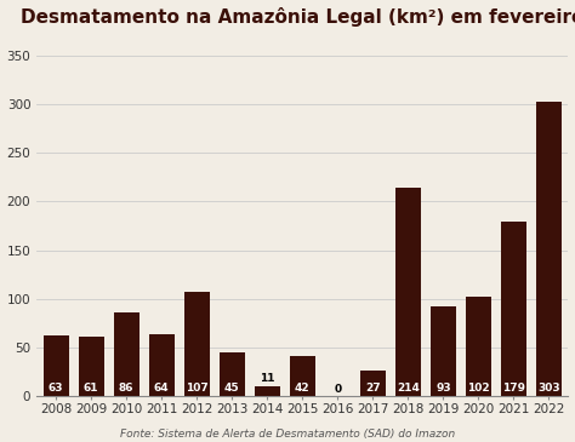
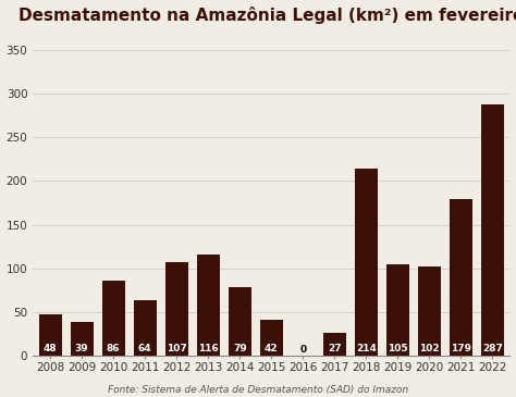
2008: 63 -> 48
2009: 61 -> 39
2013: 45 -> 116
2014: 11 -> 79
2019: 93 -> 105
2022: 303 -> 287
